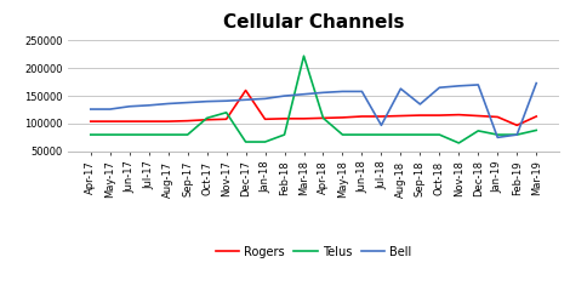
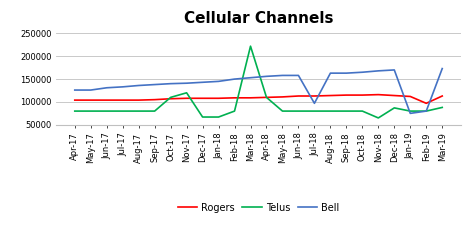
Rogers/Dec-17: 160000 -> 108000
Bell/Sep-18: 135000 -> 163000
